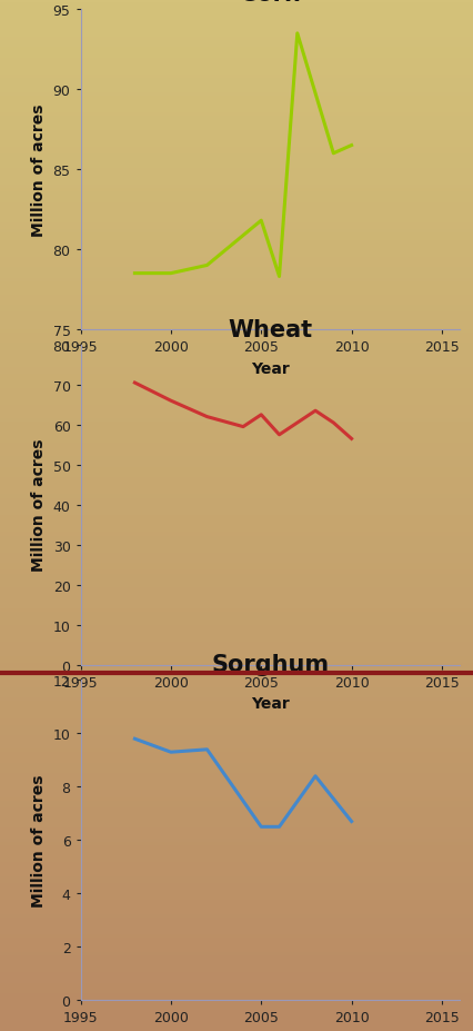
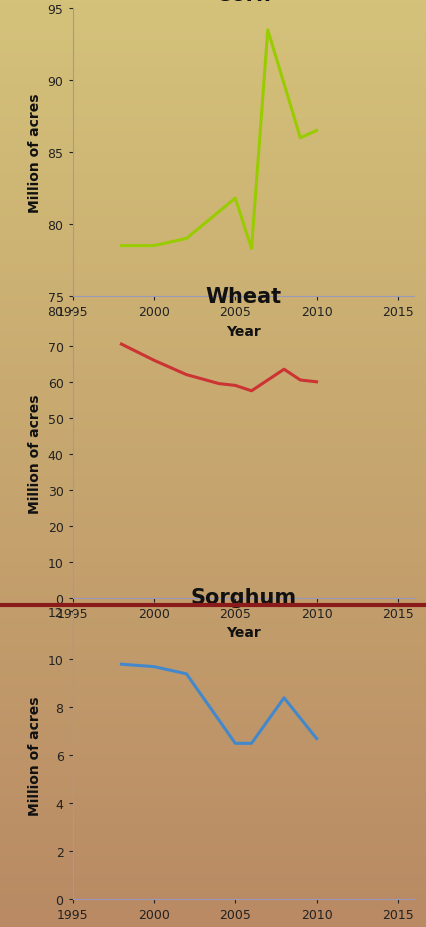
Wheat/2005: 62.5 -> 59.0
Wheat/2010: 56.5 -> 60.0
Sorghum/2000: 9.3 -> 9.7
